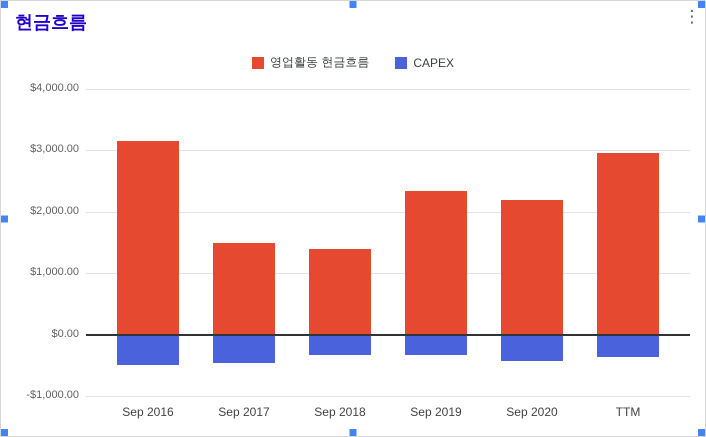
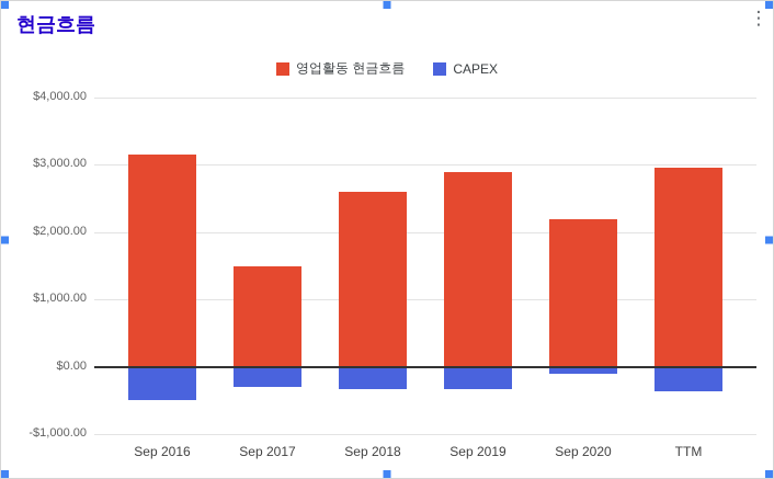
CAPEX/Sep 2017: -$500 -> -$300
영업활동 현금흐름/Sep 2018: $1400 -> $2600
영업활동 현금흐름/Sep 2019: $2300 -> $2900
CAPEX/Sep 2020: -$400 -> -$100
